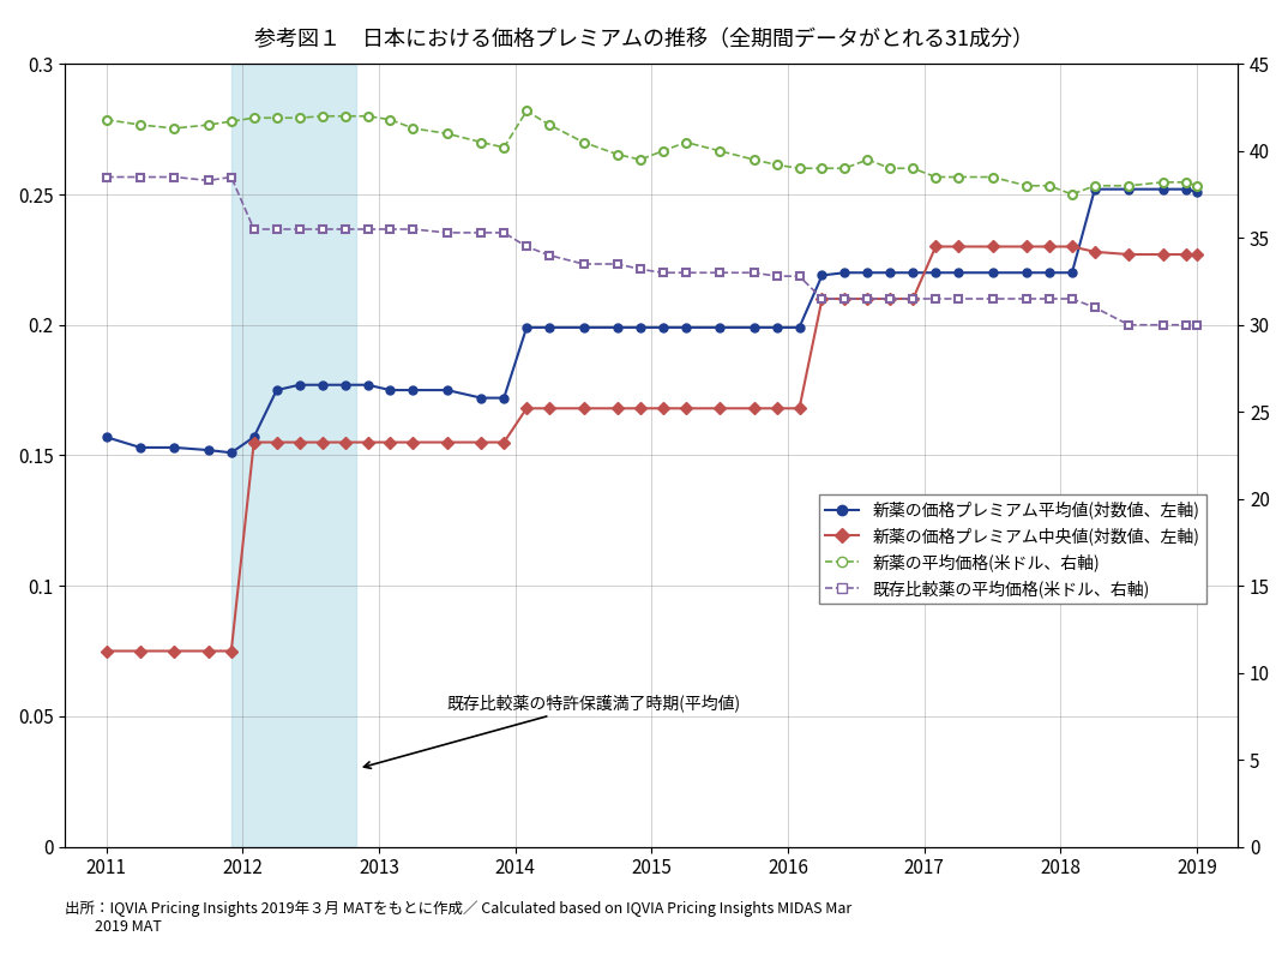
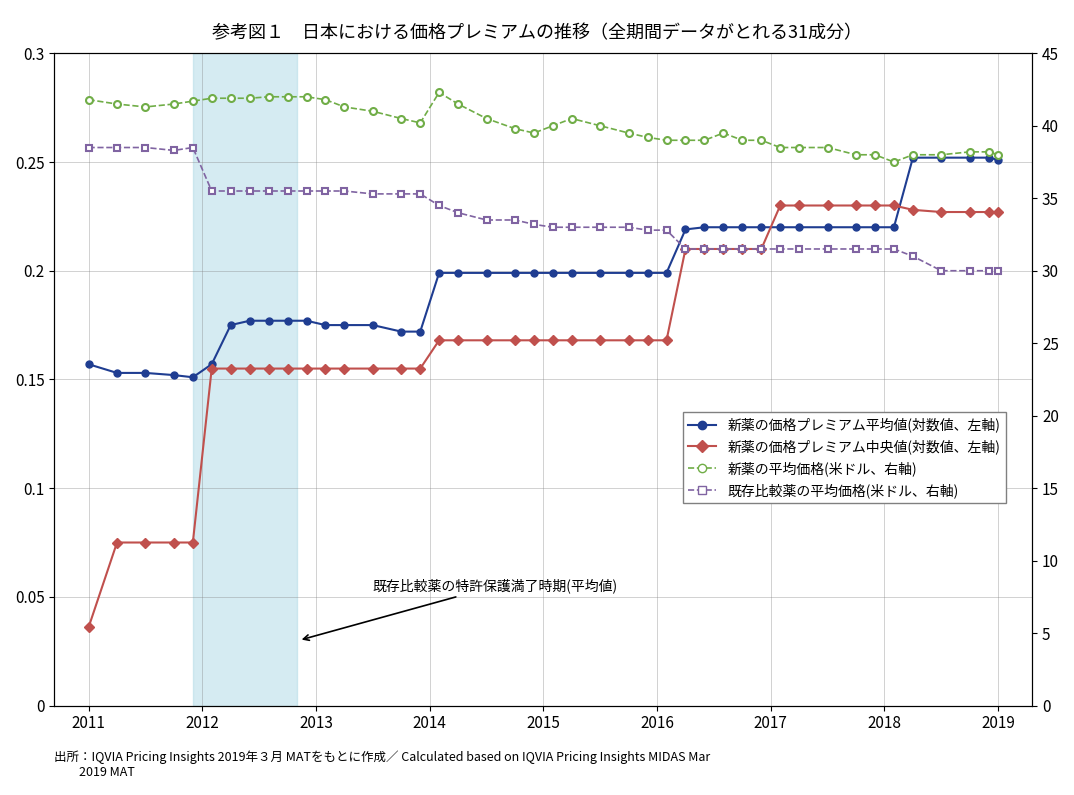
新薬の価格プレミアム中央値(対数値、左軸)/2011: 0.075 -> 0.036
